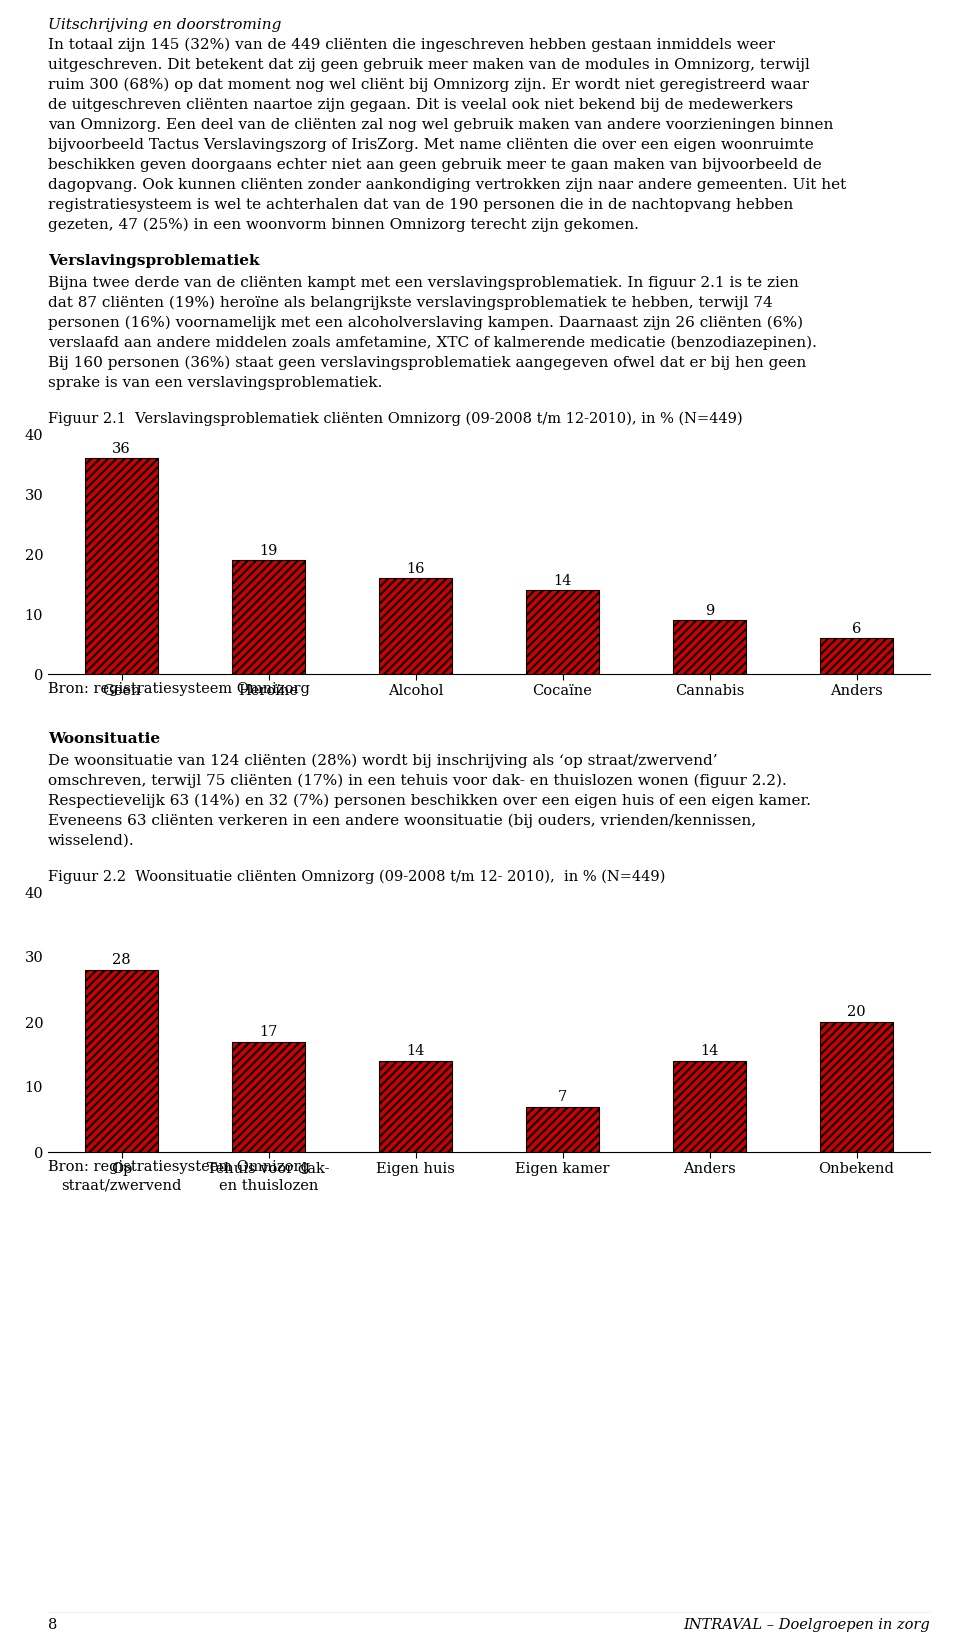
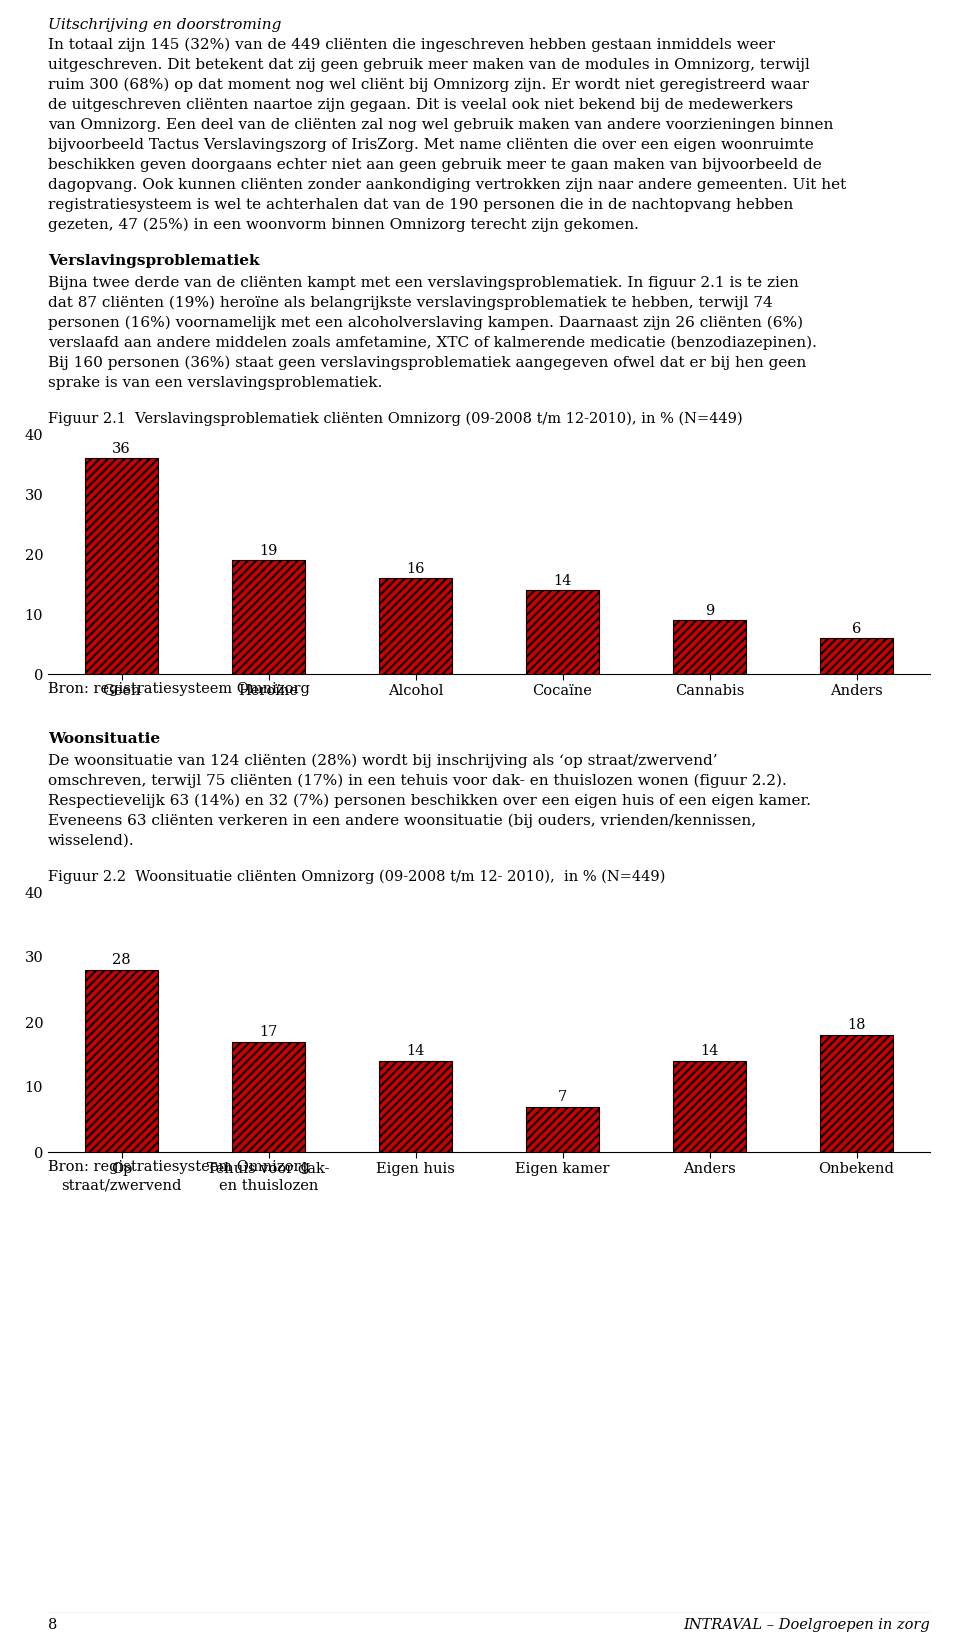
Onbekend: 20 -> 18
